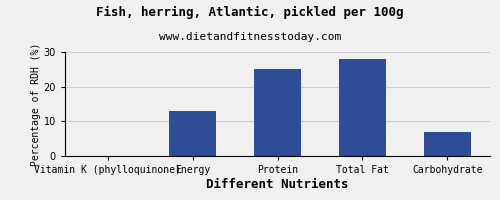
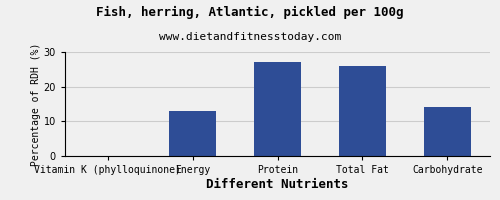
Protein: 25 -> 27
Total Fat: 28 -> 26
Carbohydrate: 7 -> 14
